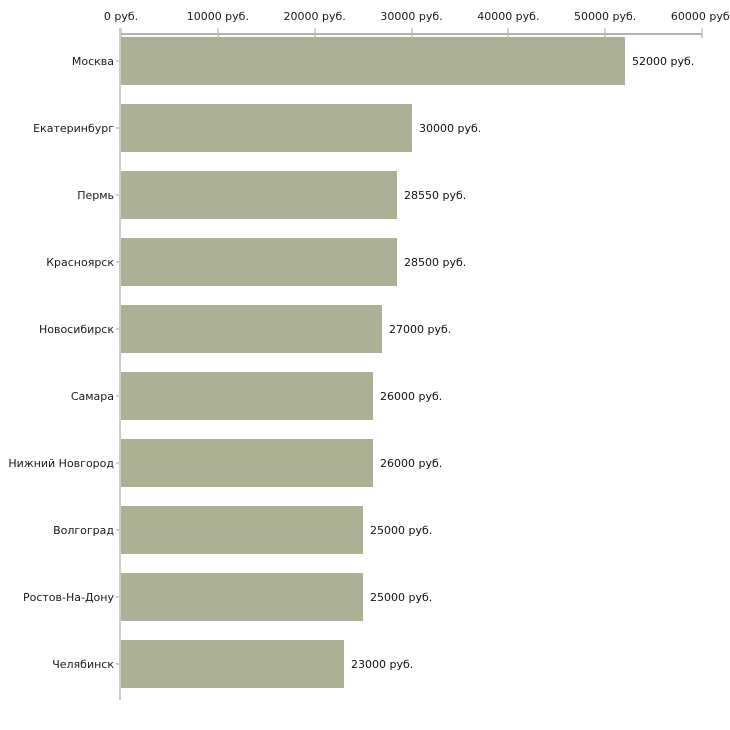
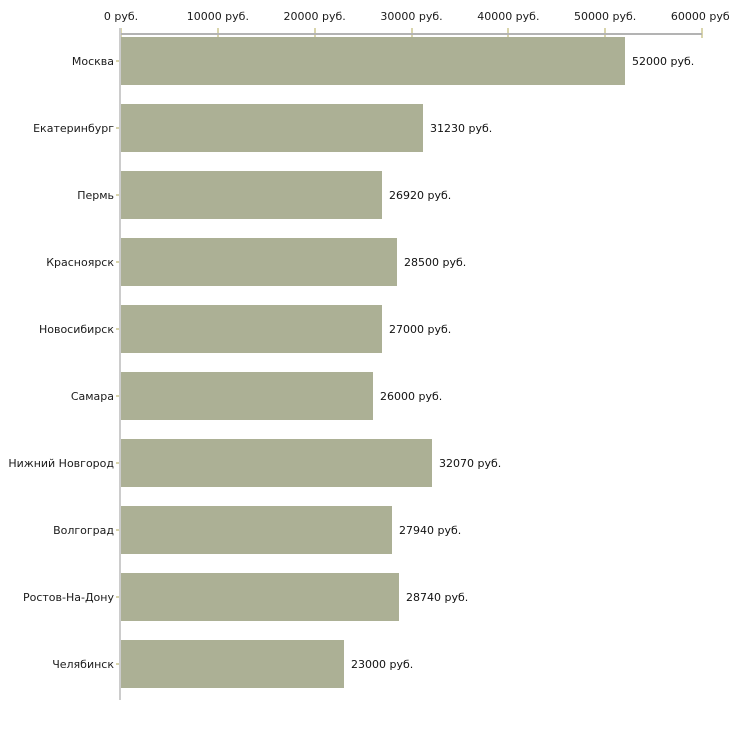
Екатеринбург: 30000 -> 31230
Пермь: 28550 -> 26920
Нижний Новгород: 26000 -> 32070
Волгоград: 25000 -> 27940
Ростов-На-Дону: 25000 -> 28740
